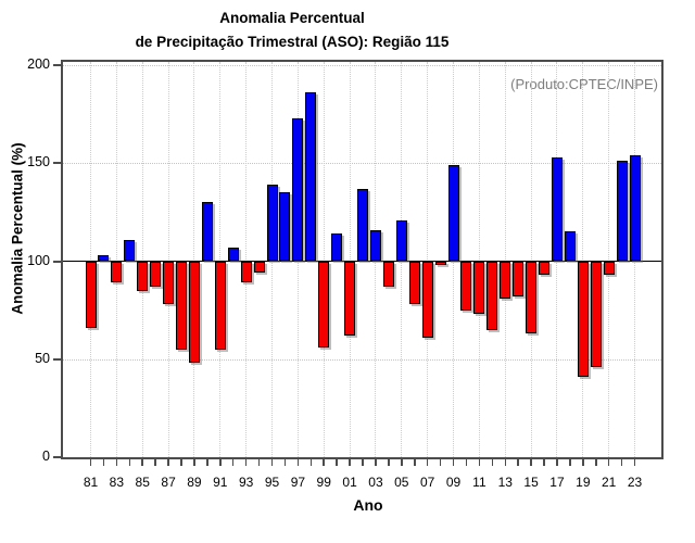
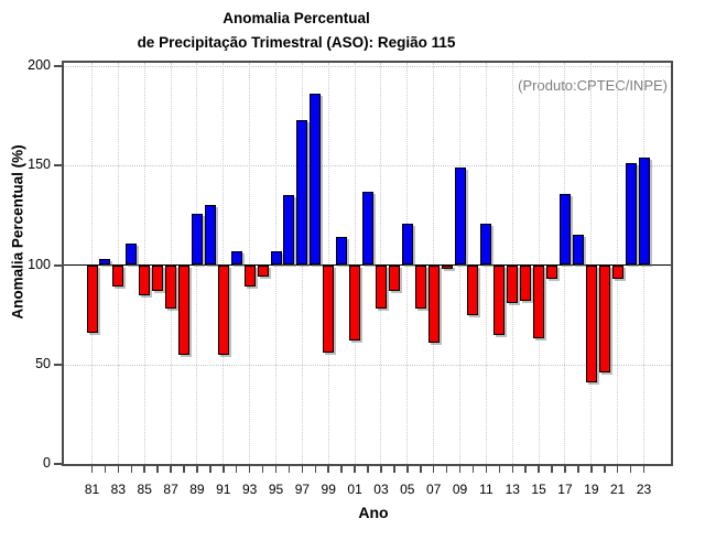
89: 48 -> 126
95: 139 -> 107
03: 116 -> 78
11: 73 -> 121
17: 153 -> 136
